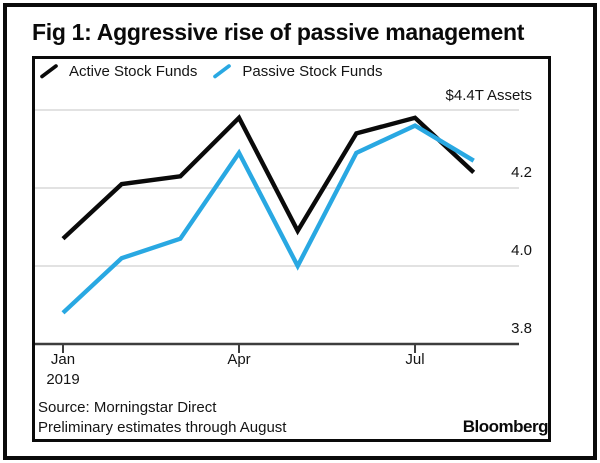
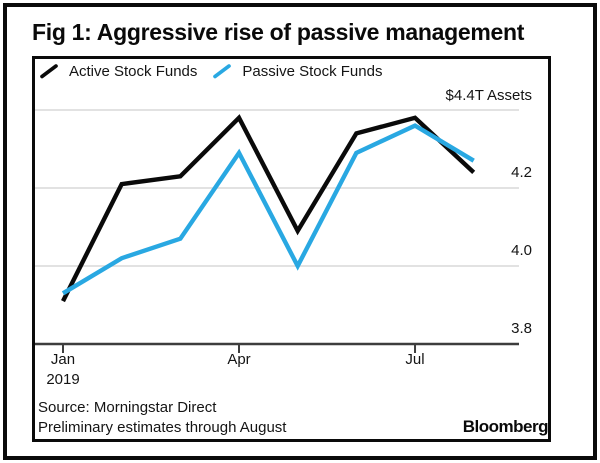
Active Stock Funds/Jan 2019: 4.07 -> 3.91
Passive Stock Funds/Jan 2019: 3.88 -> 3.93
